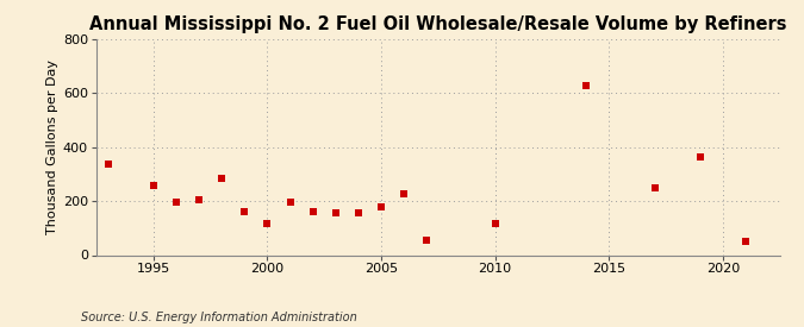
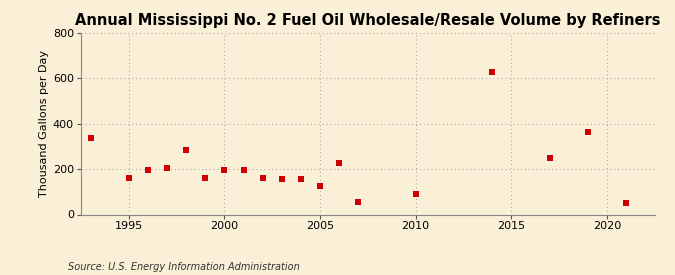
1995: 260 -> 160
2000: 115 -> 195
2005: 180 -> 125
2010: 115 -> 90
